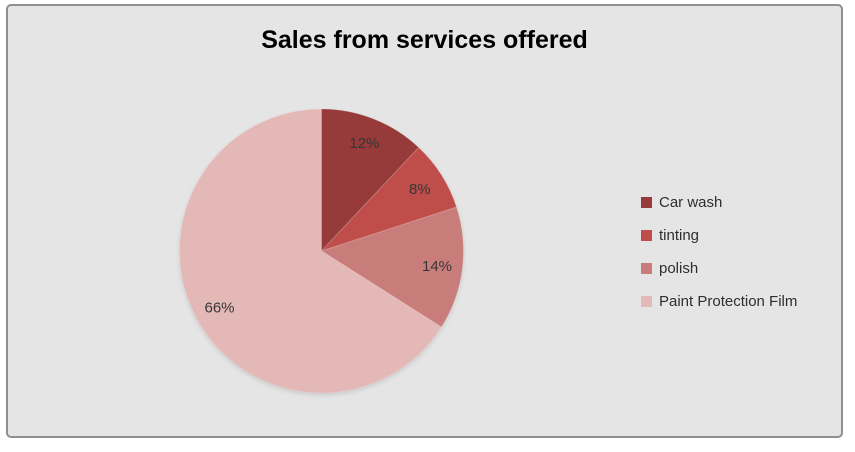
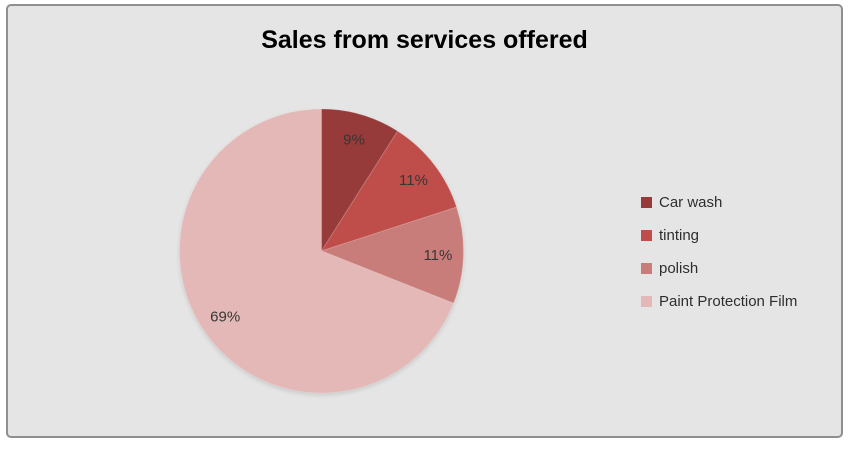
Car wash: 12% -> 9%
tinting: 8% -> 11%
polish: 14% -> 11%
Paint Protection Film: 66% -> 69%
